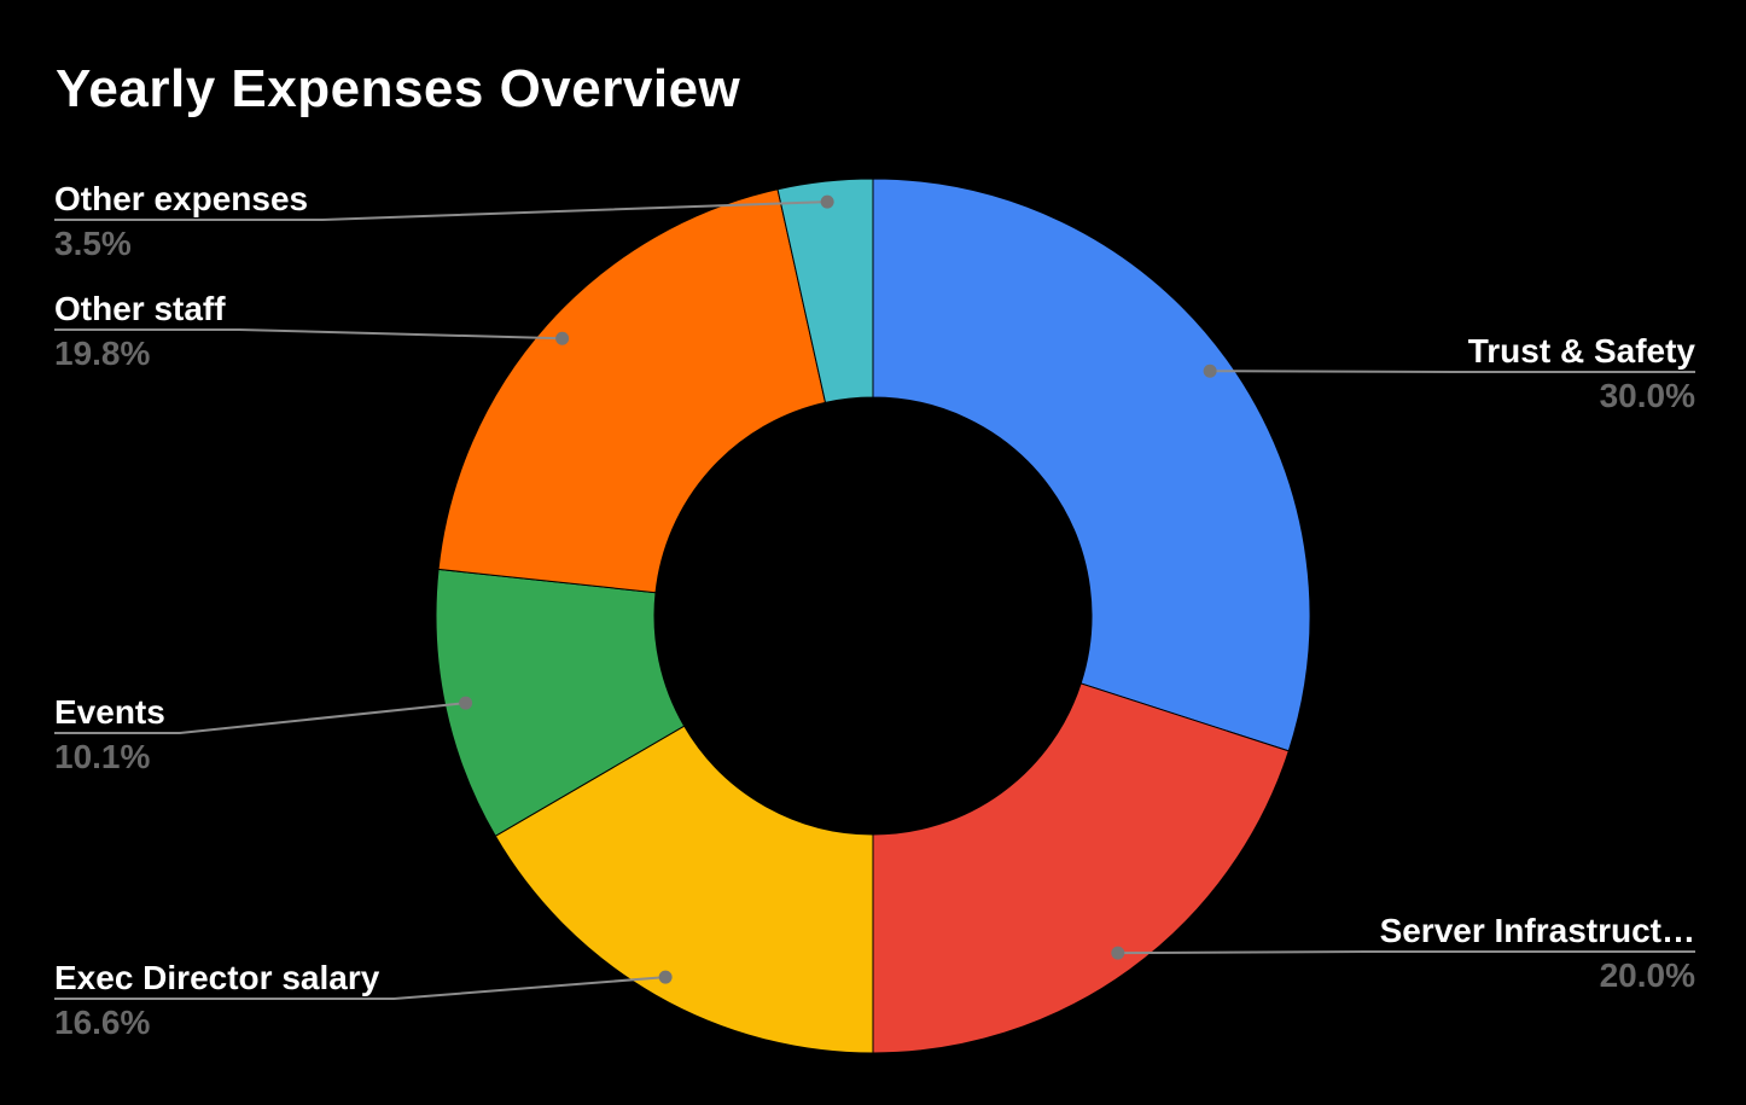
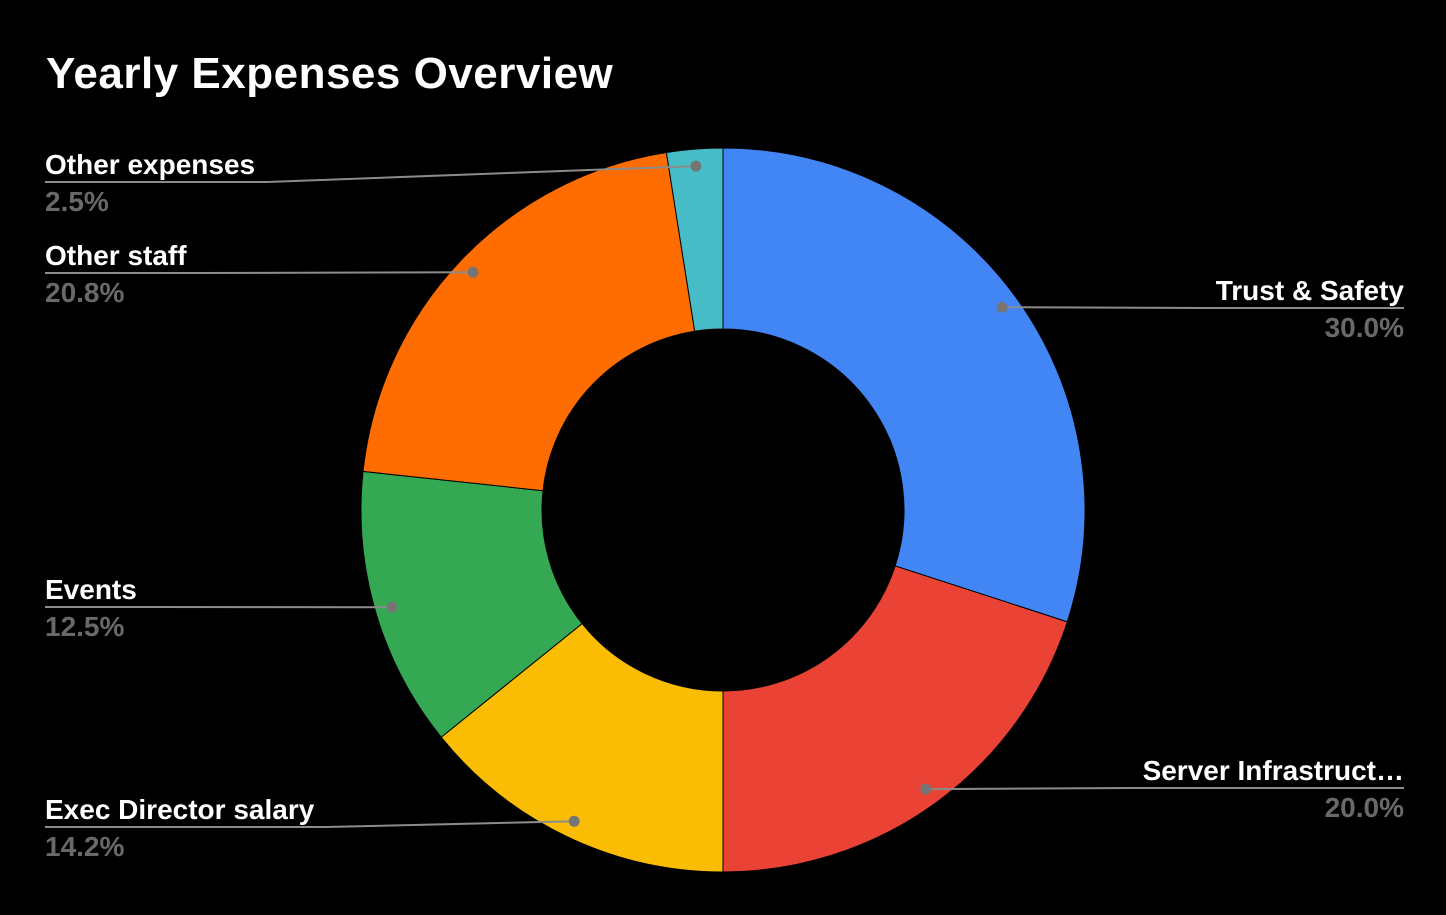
Exec Director salary: 16.6% -> 14.2%
Events: 10.1% -> 12.5%
Other staff: 19.8% -> 20.8%
Other expenses: 3.5% -> 2.5%
